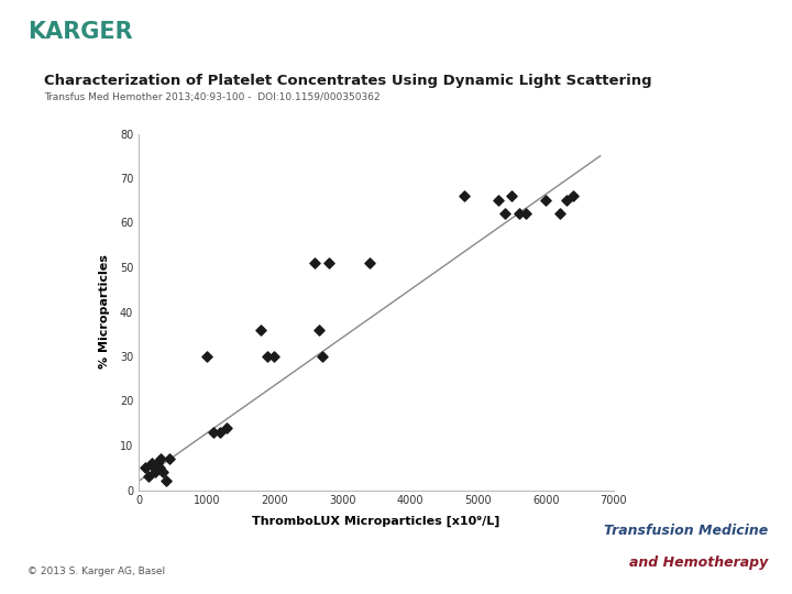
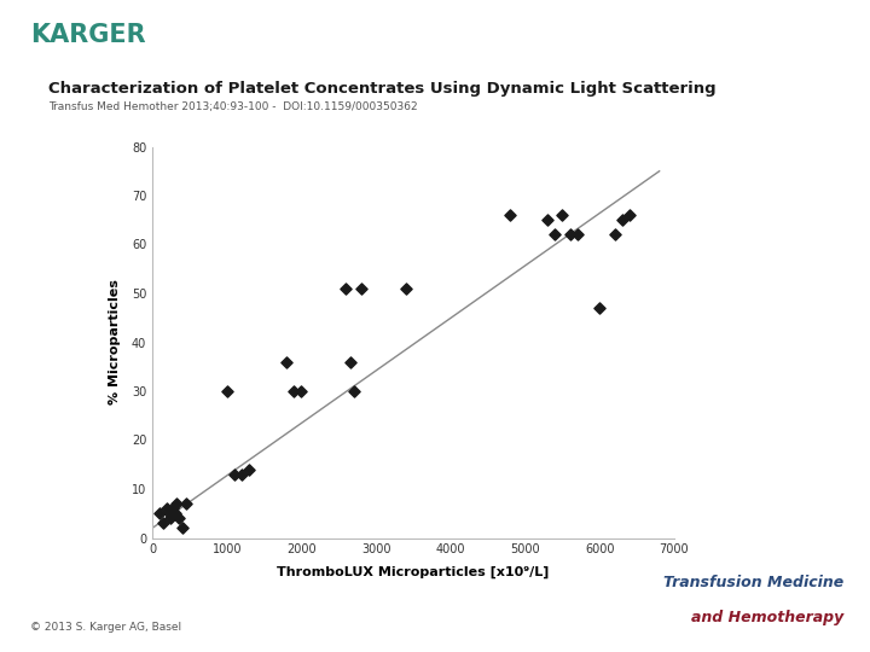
6000: 65 -> 47
